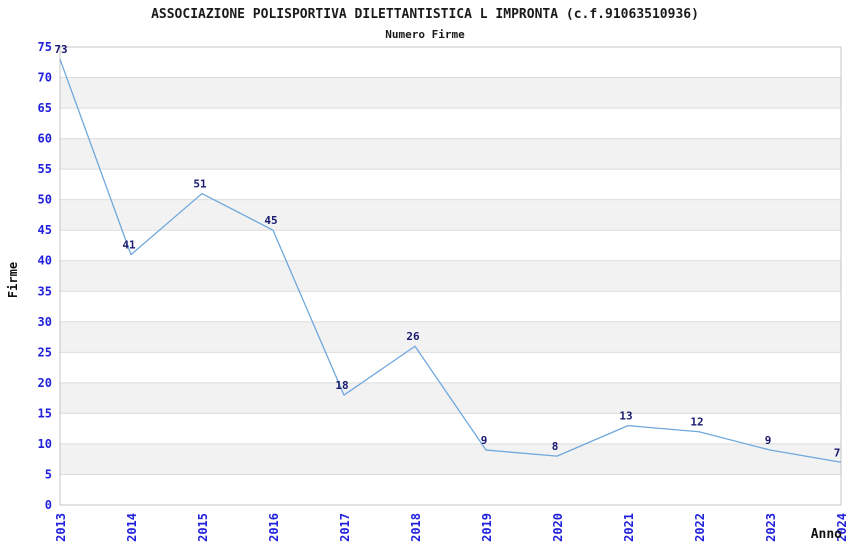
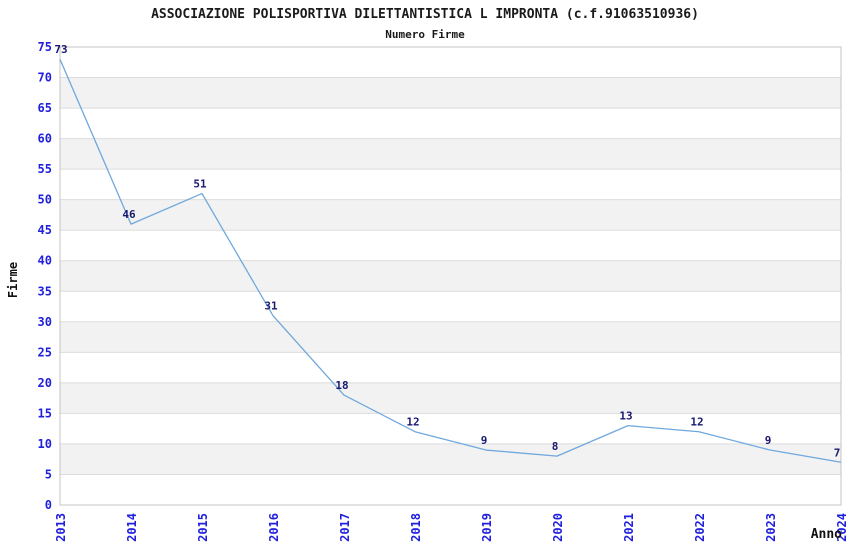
2014: 41 -> 46
2016: 45 -> 31
2018: 26 -> 12
